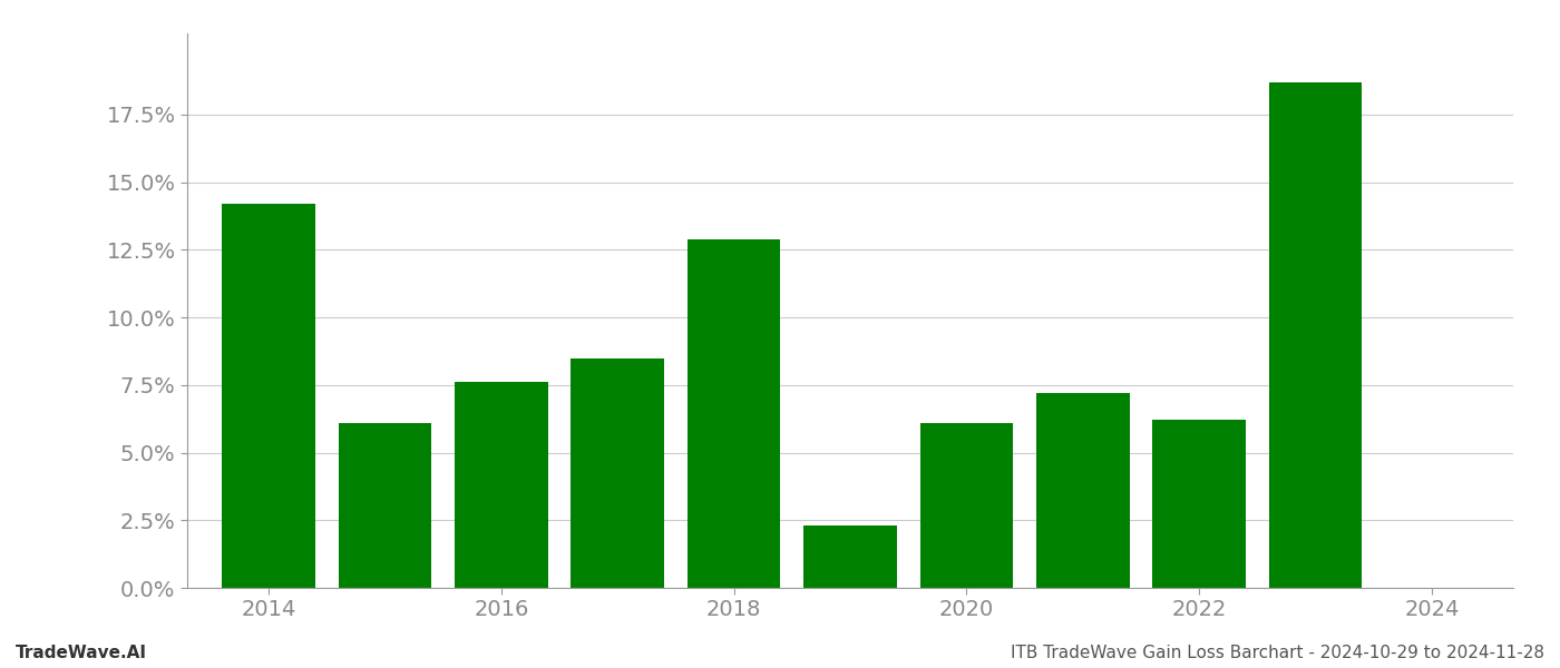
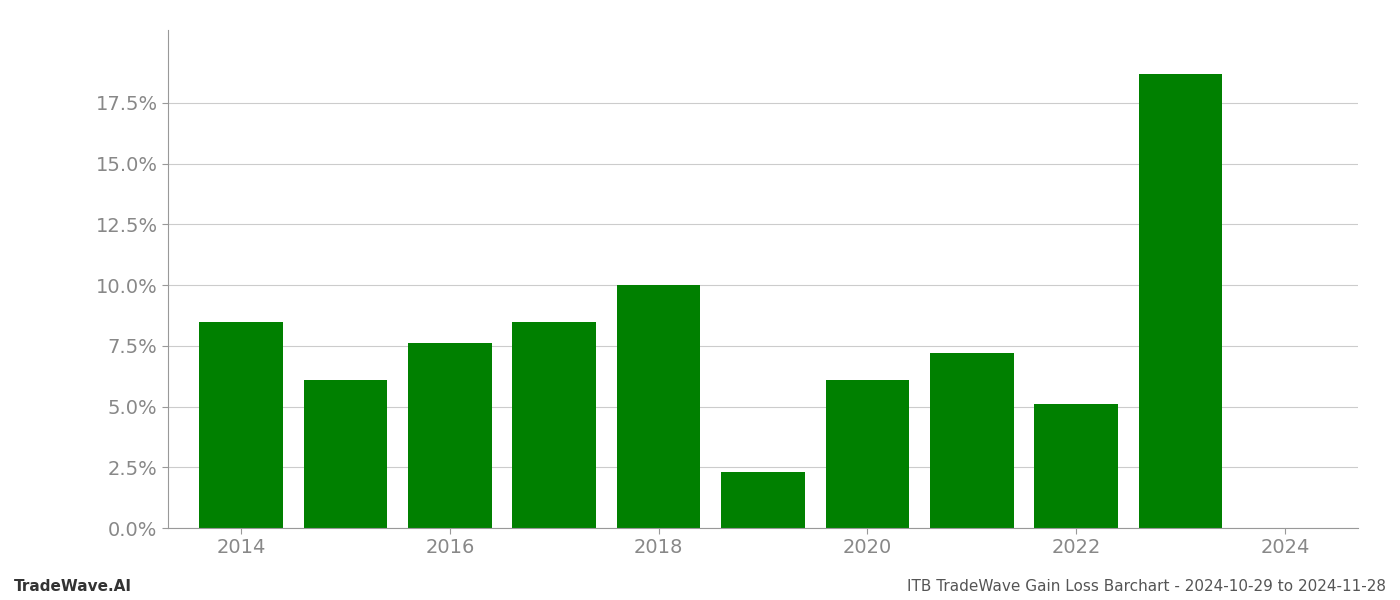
2014: 14.2% -> 8.5%
2018: 12.9% -> 10.0%
2022: 6.2% -> 5.1%
